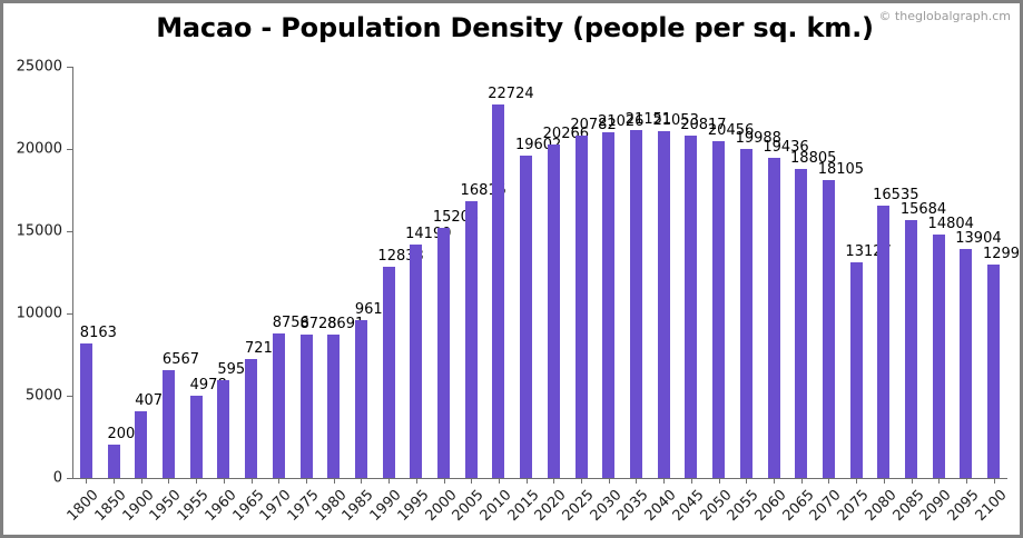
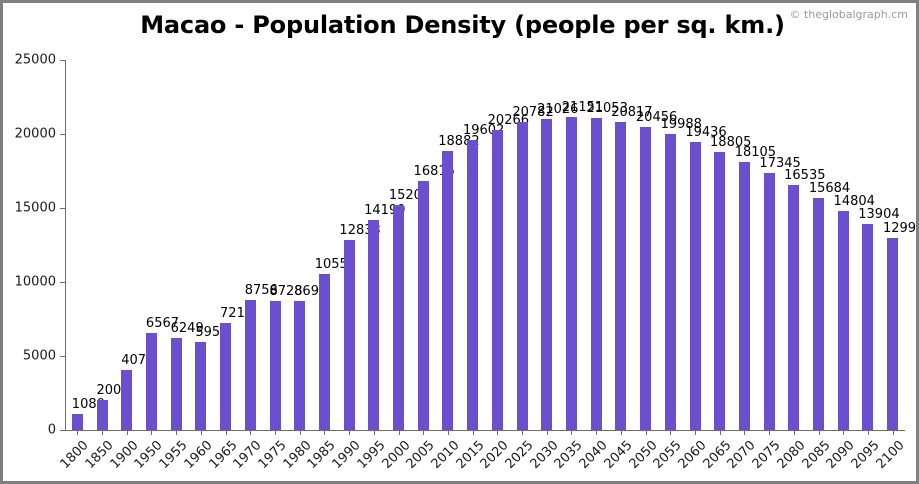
1800: 8163 -> 1080
1955: 4978 -> 6249
1985: 9613 -> 10558
2010: 22724 -> 18882
2075: 13127 -> 17345
